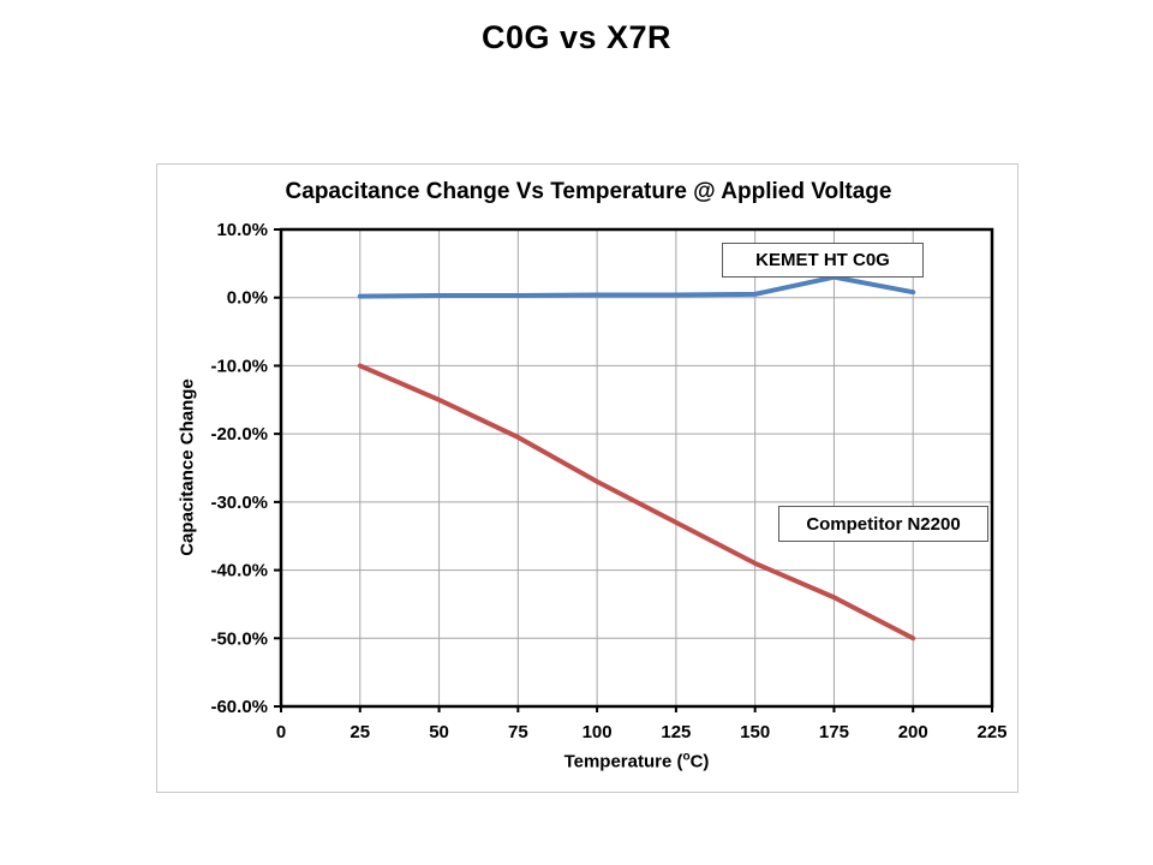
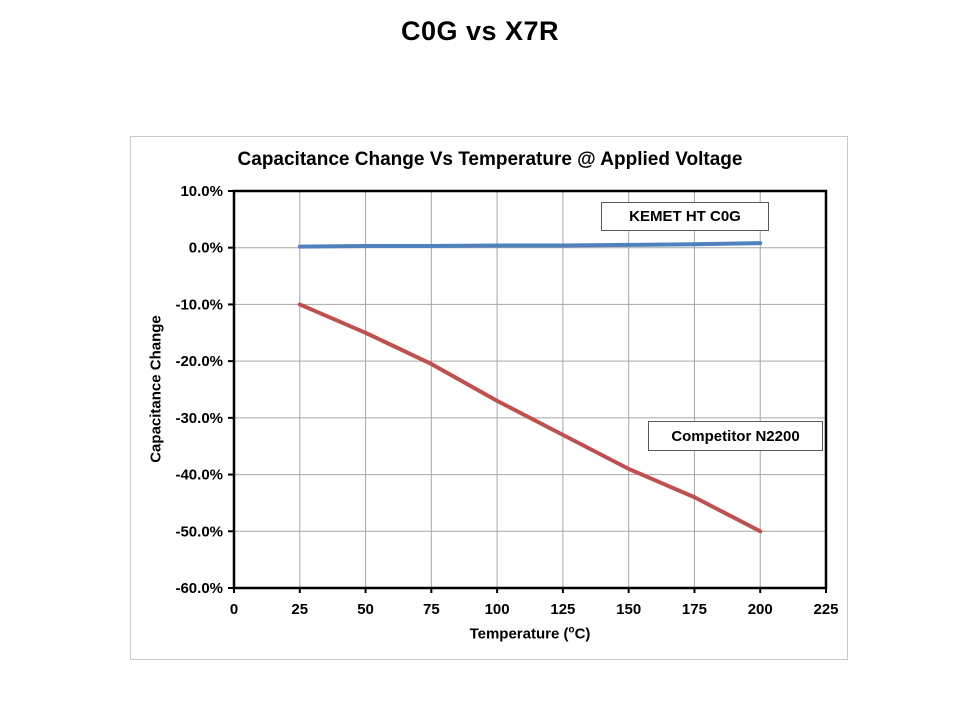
KEMET HT C0G/175: 3% -> 1%
